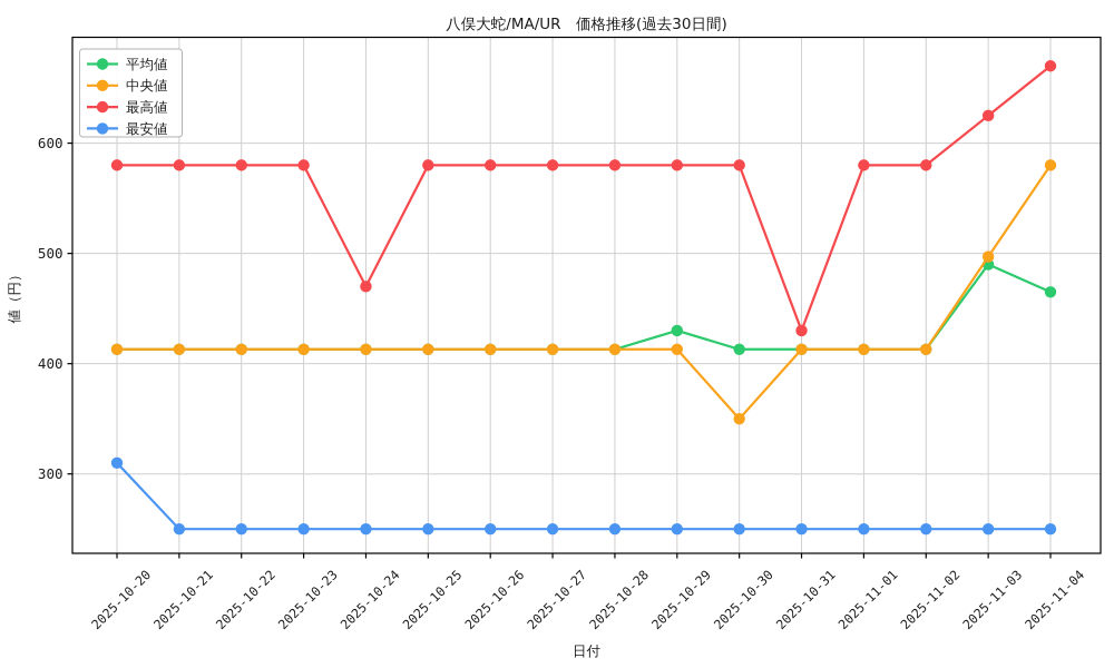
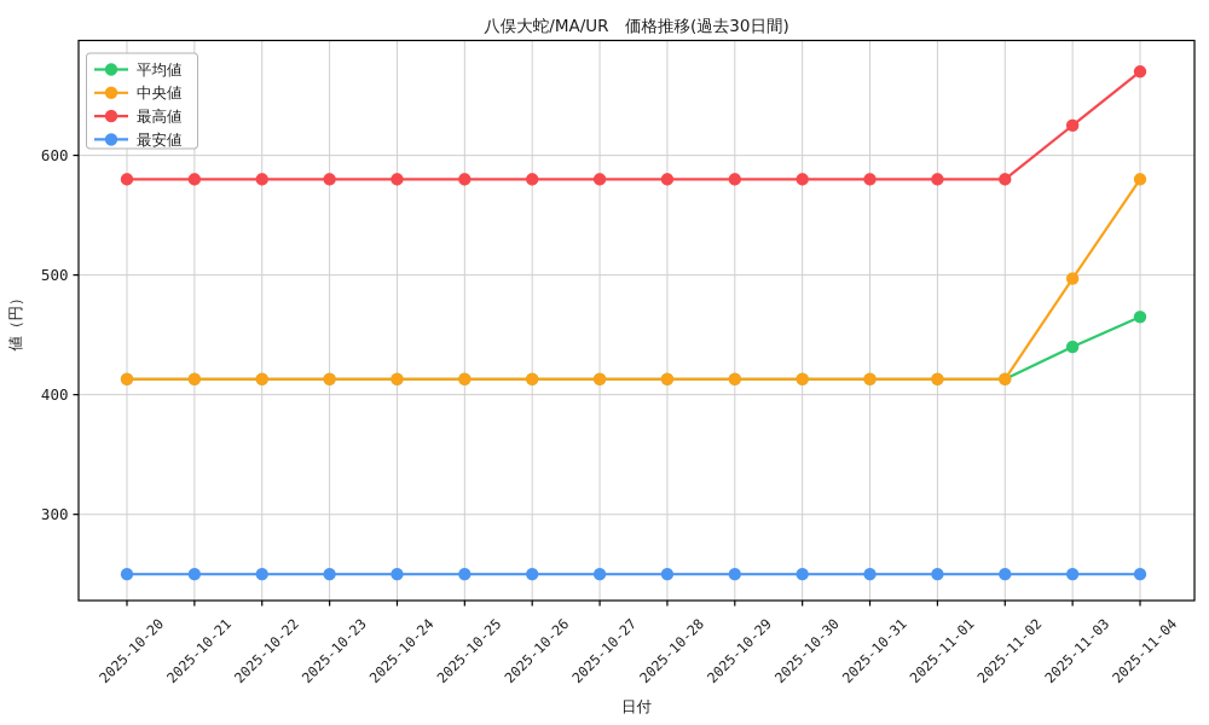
最安値/2025-10-20: 310 -> 250
最高値/2025-10-24: 470 -> 580
平均値/2025-10-29: 430 -> 410
中央値/2025-10-30: 350 -> 410
最高値/2025-10-31: 430 -> 580
平均値/2025-11-03: 490 -> 440
